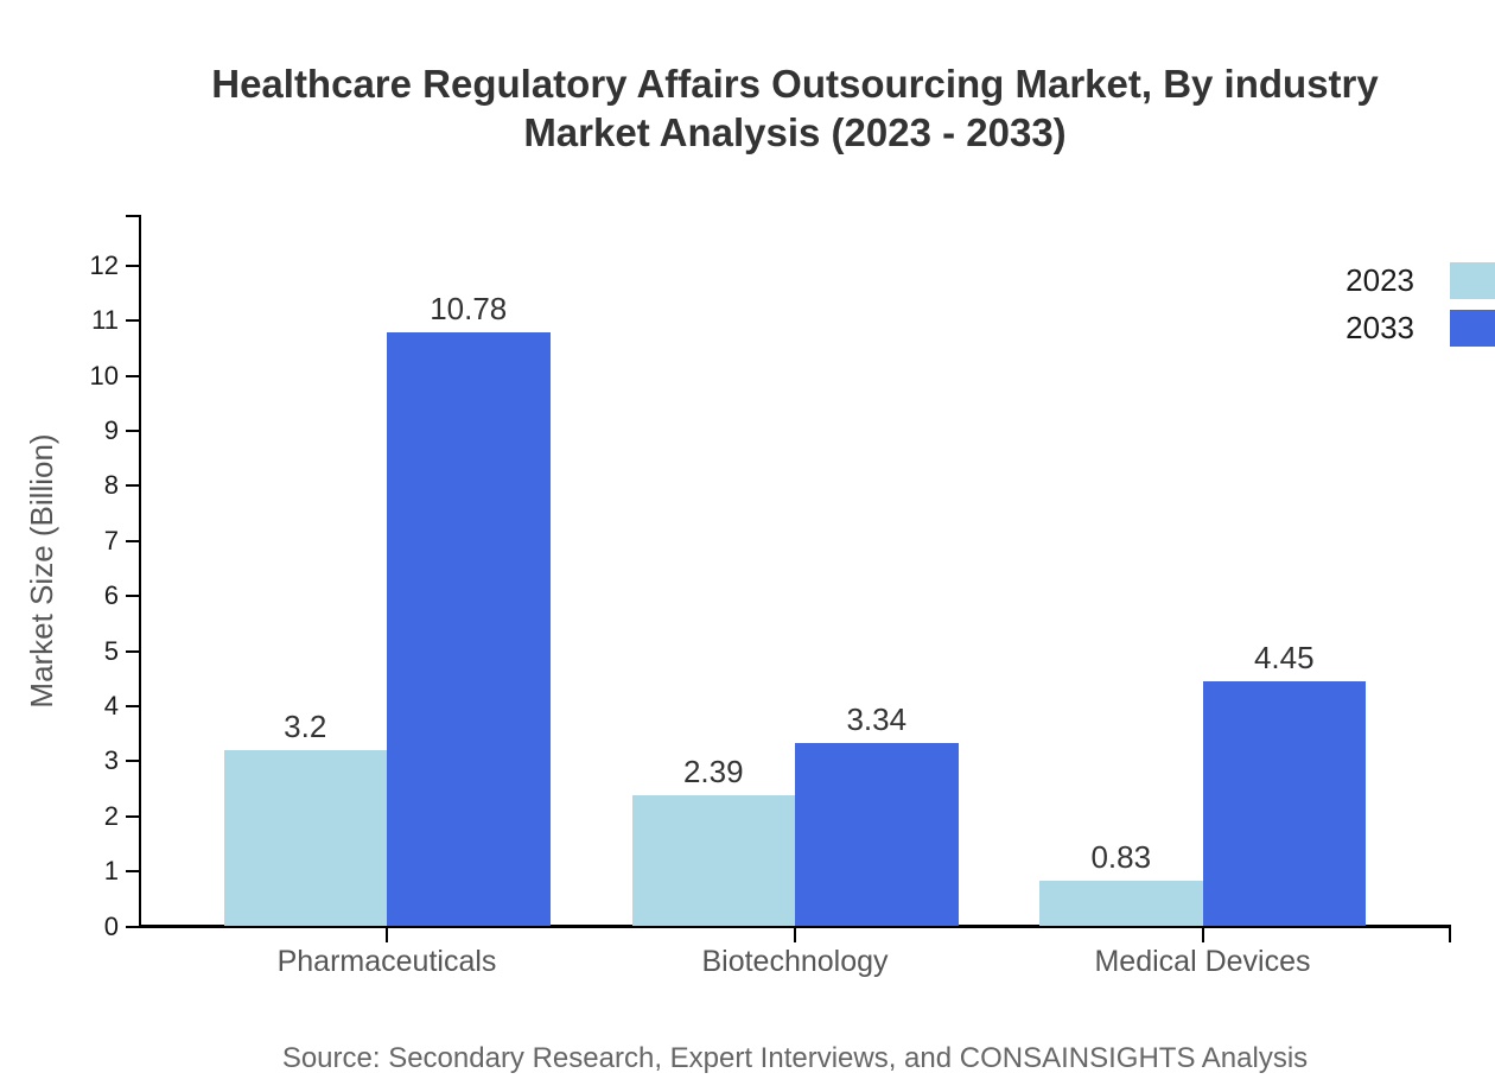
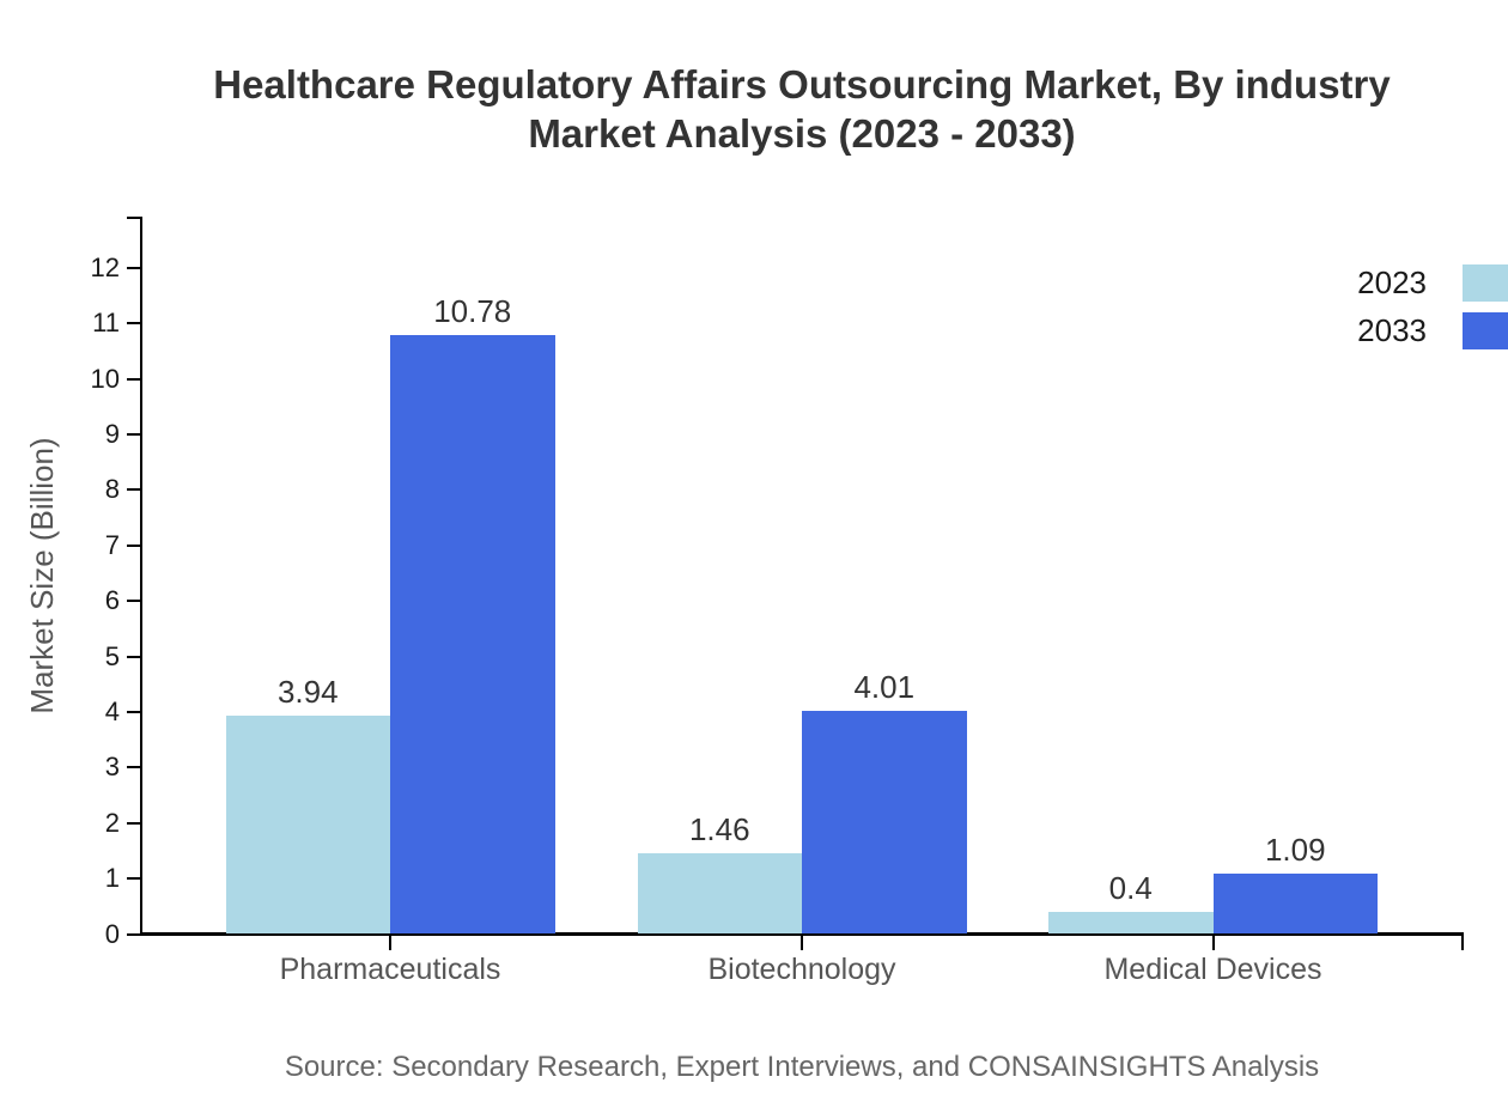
2023/Pharmaceuticals: 3.2 -> 3.94
2023/Biotechnology: 2.39 -> 1.46
2033/Biotechnology: 3.34 -> 4.01
2023/Medical Devices: 0.83 -> 0.4
2033/Medical Devices: 4.45 -> 1.09
